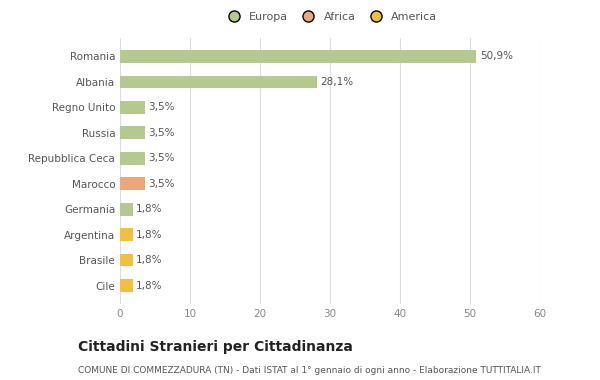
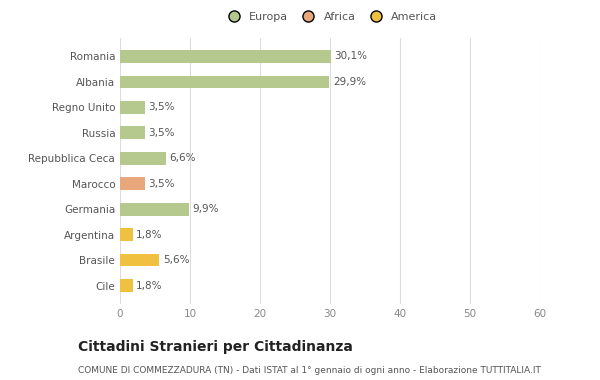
Romania: 50,9% -> 30,1%
Albania: 28,1% -> 29,9%
Repubblica Ceca: 3,5% -> 6,6%
Germania: 1,8% -> 9,9%
Brasile: 1,8% -> 5,6%
